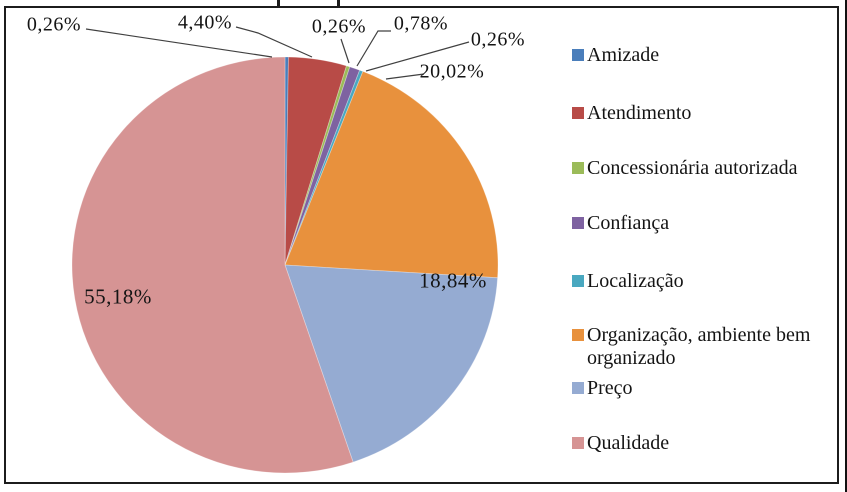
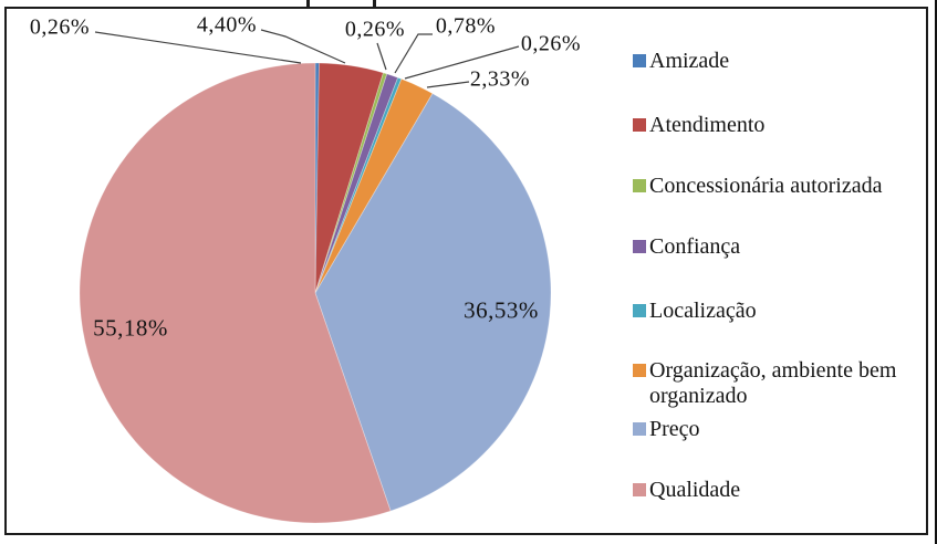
Organização, ambiente bem organizado: 20,02% -> 2,33%
Preço: 18,84% -> 36,53%
